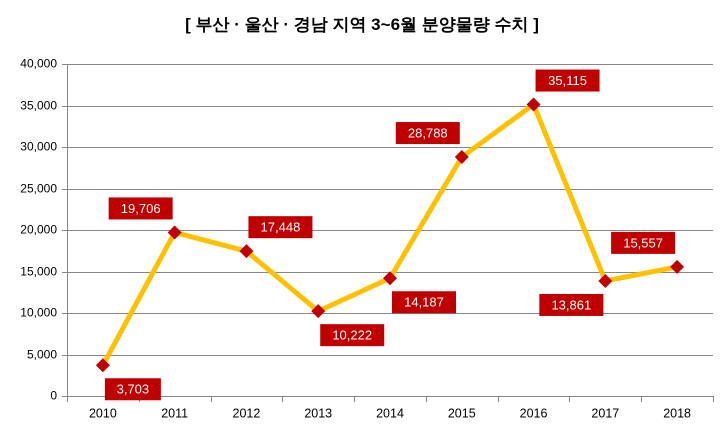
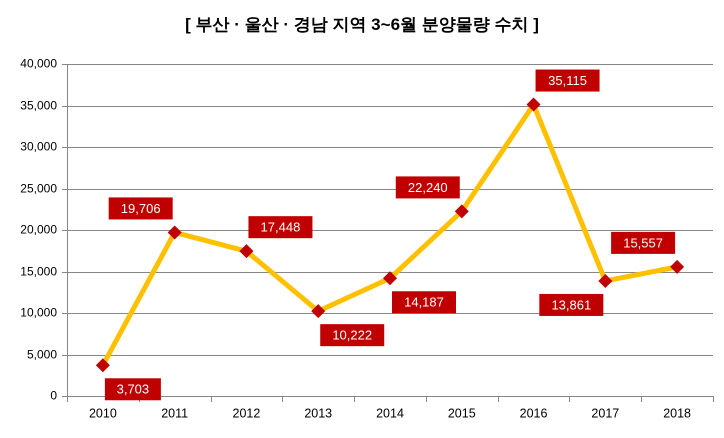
2015: 28,788 -> 22,240
